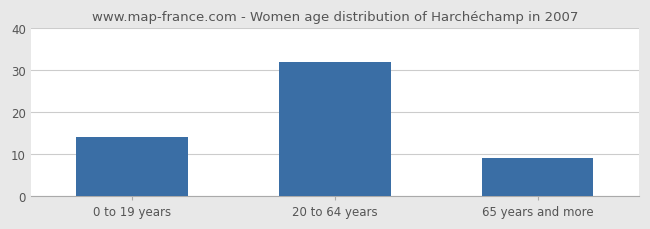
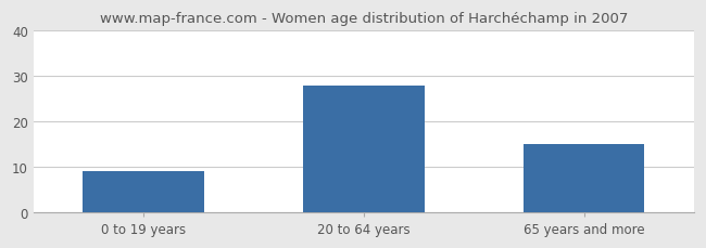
0 to 19 years: 14 -> 9
20 to 64 years: 32 -> 28
65 years and more: 9 -> 15
